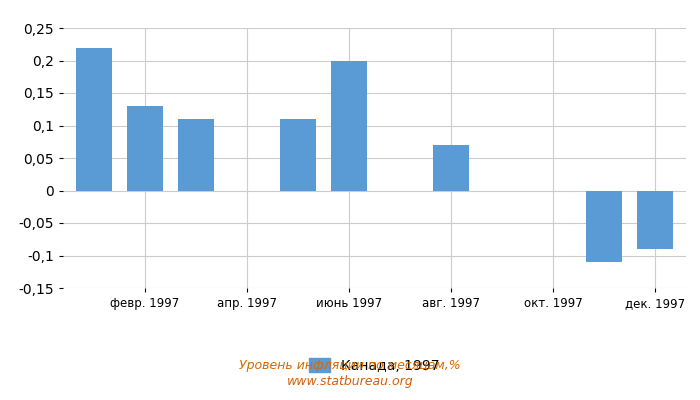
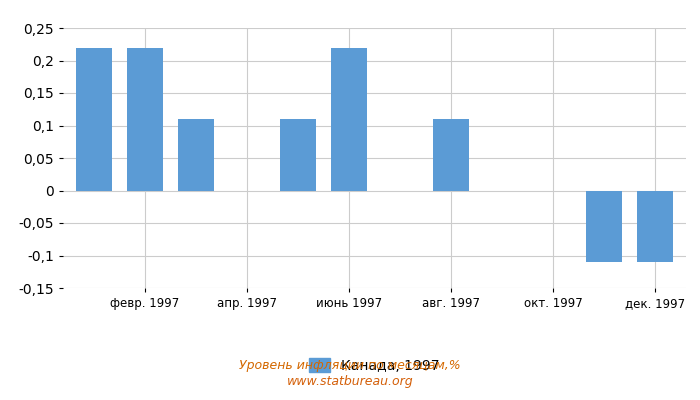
февр. 1997: 0,13 -> 0,22
июнь 1997: 0,20 -> 0,22
авг. 1997: 0,07 -> 0,11
дек. 1997: -0,09 -> -0,11
